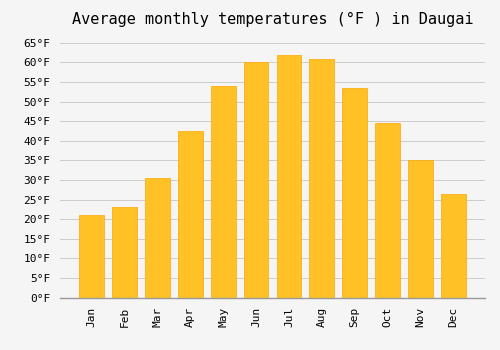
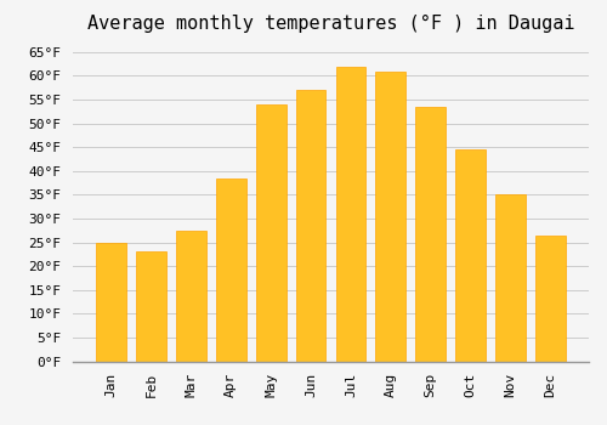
Jan: 21.0°F -> 25.0°F
Mar: 30.5°F -> 27.5°F
Apr: 42.5°F -> 38.5°F
Jun: 60.0°F -> 57.0°F
